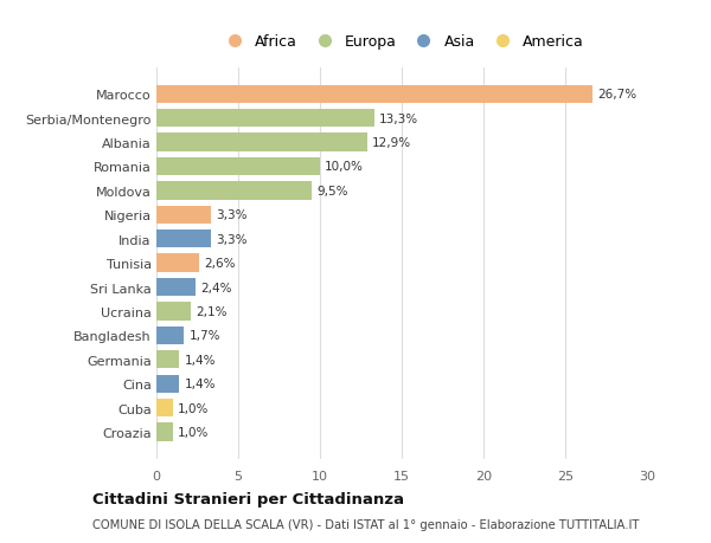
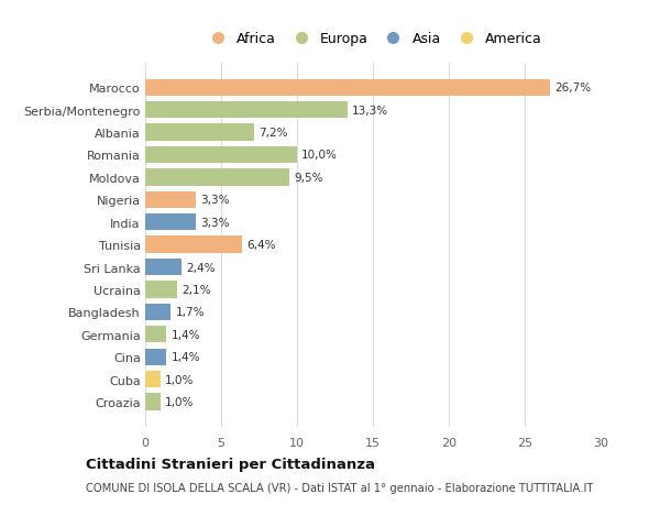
Albania: 12,9% -> 7,2%
Tunisia: 2,6% -> 6,4%
